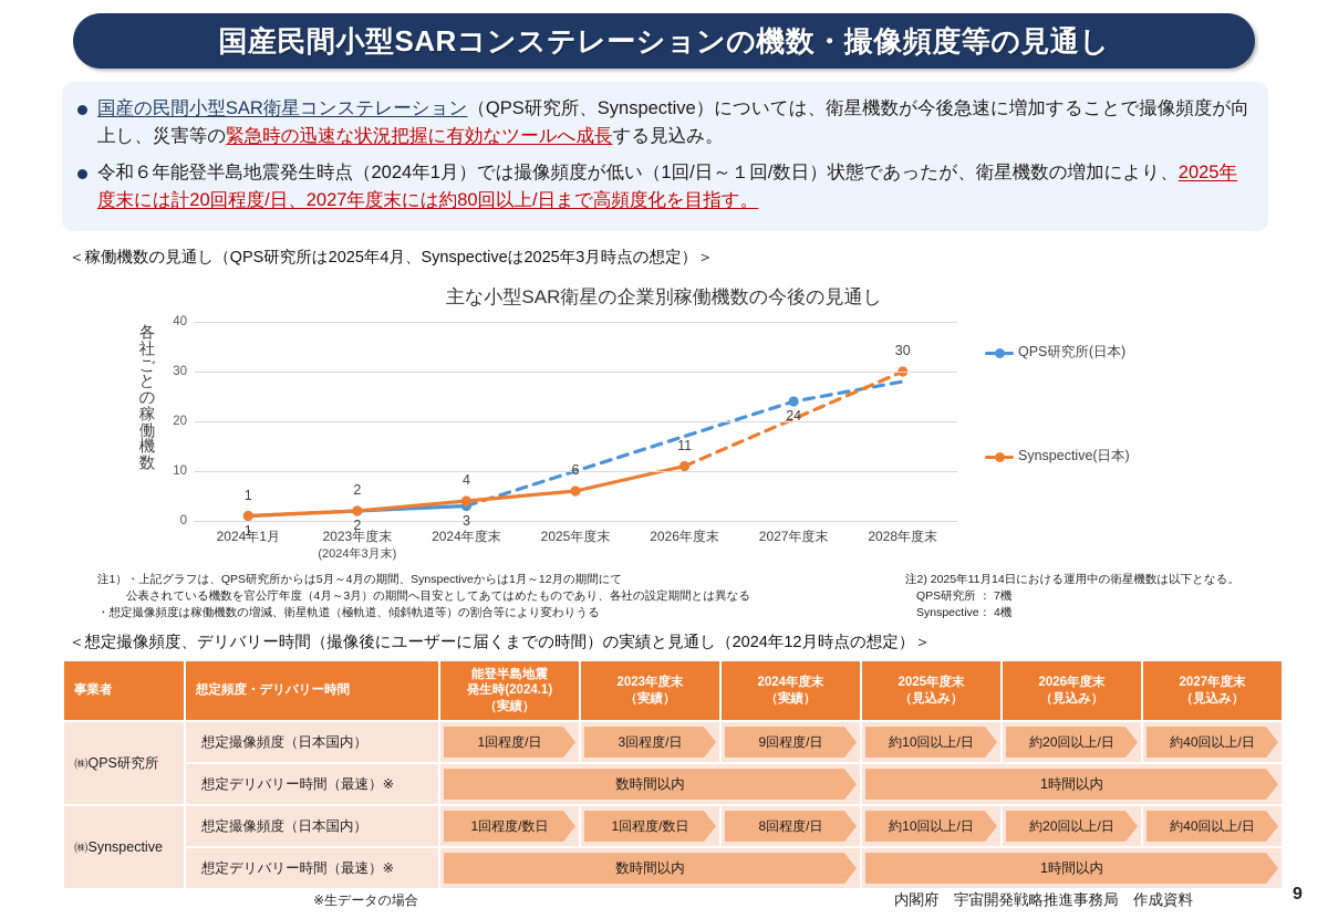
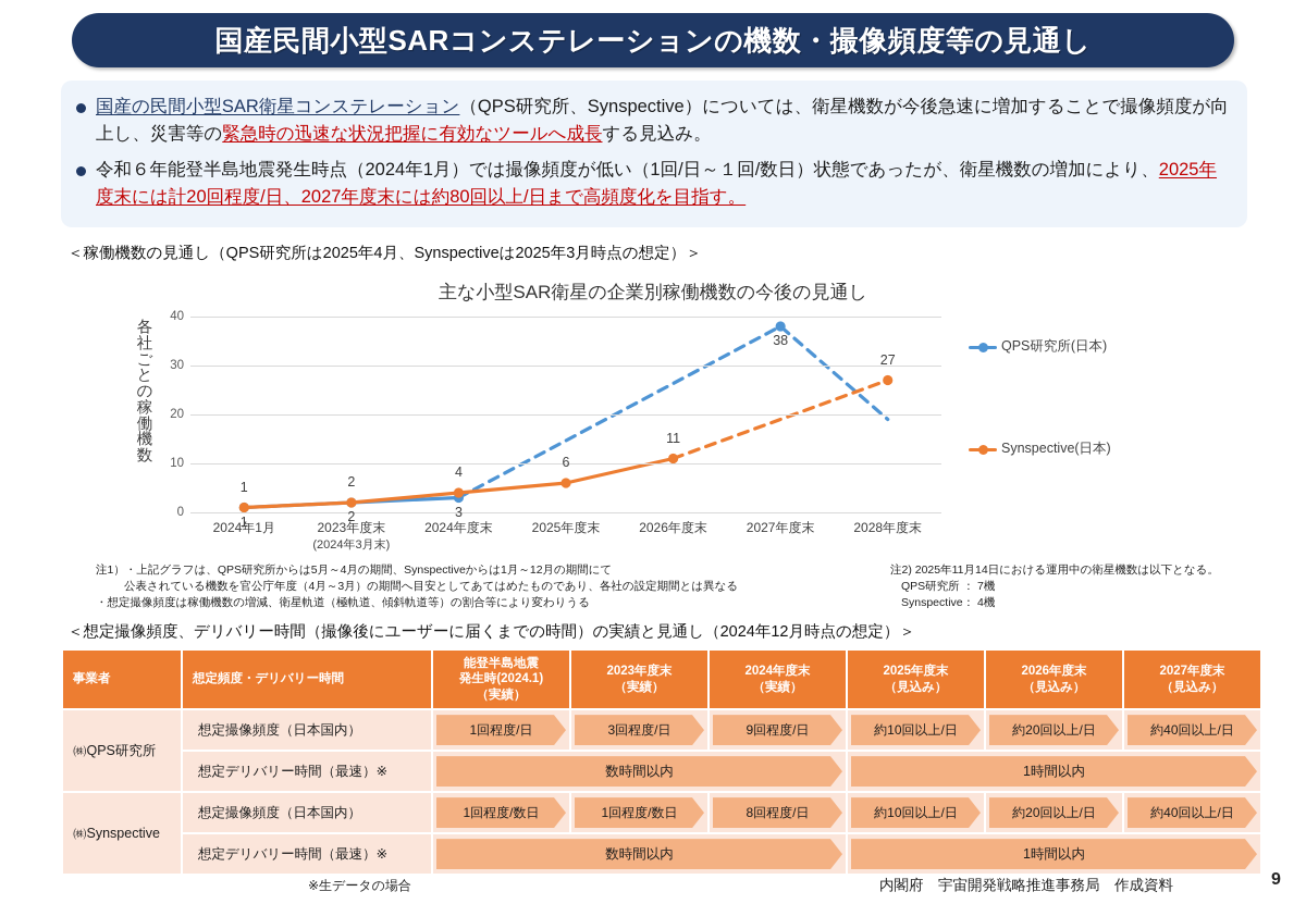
QPS研究所(日本)/2027年度末: 24 -> 38
QPS研究所(日本)/2028年度末: 28 -> 19
Synspective(日本)/2028年度末: 30 -> 27
